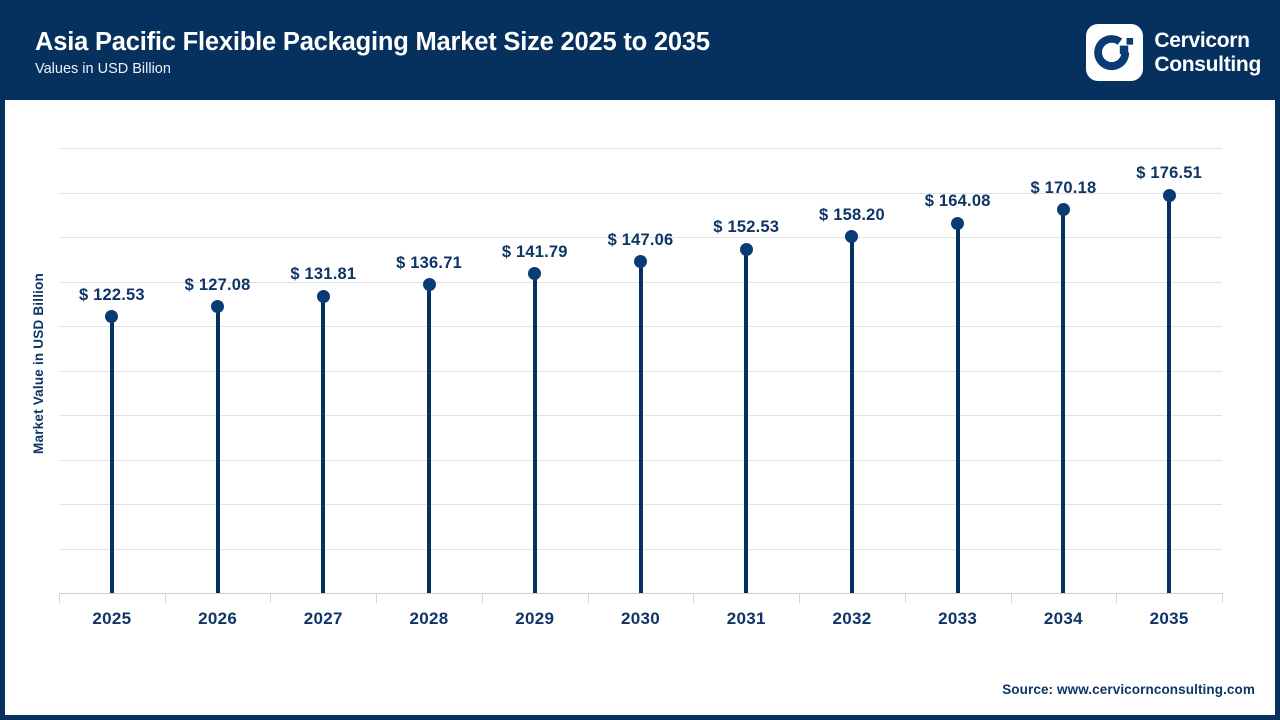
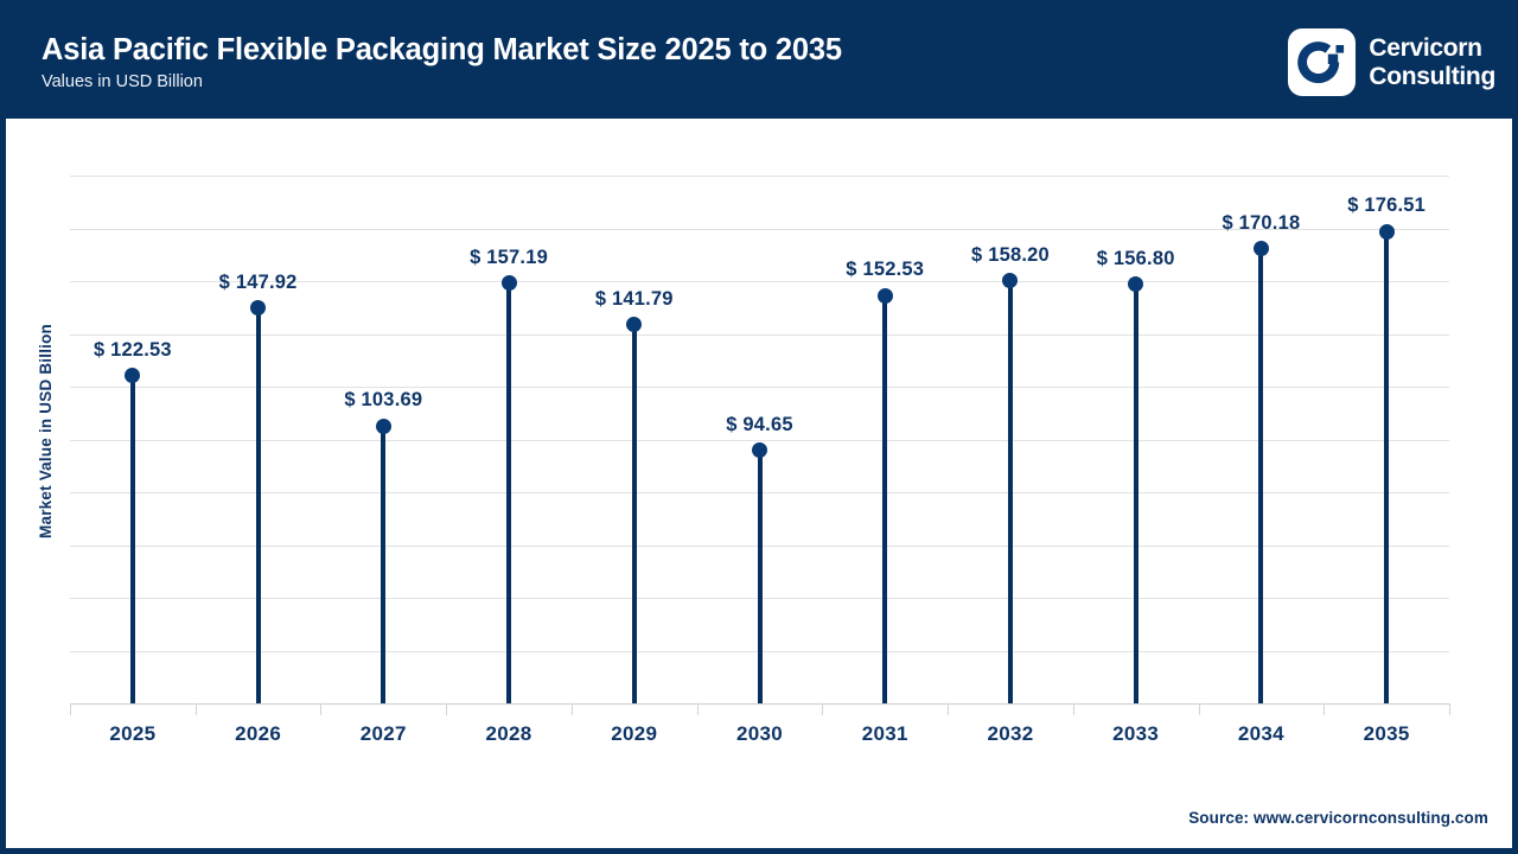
2026: 127.08 -> 147.92
2027: 131.81 -> 103.69
2028: 136.71 -> 157.19
2030: 147.06 -> 94.65
2033: 164.08 -> 156.80
